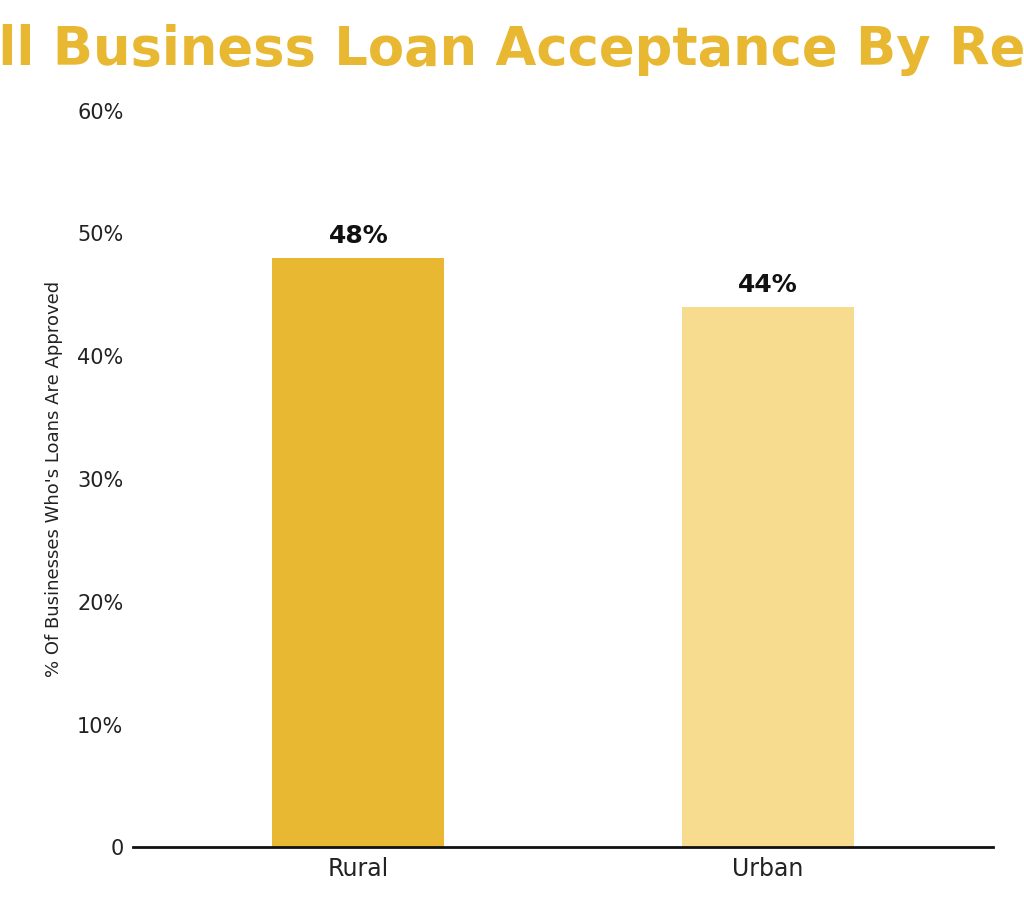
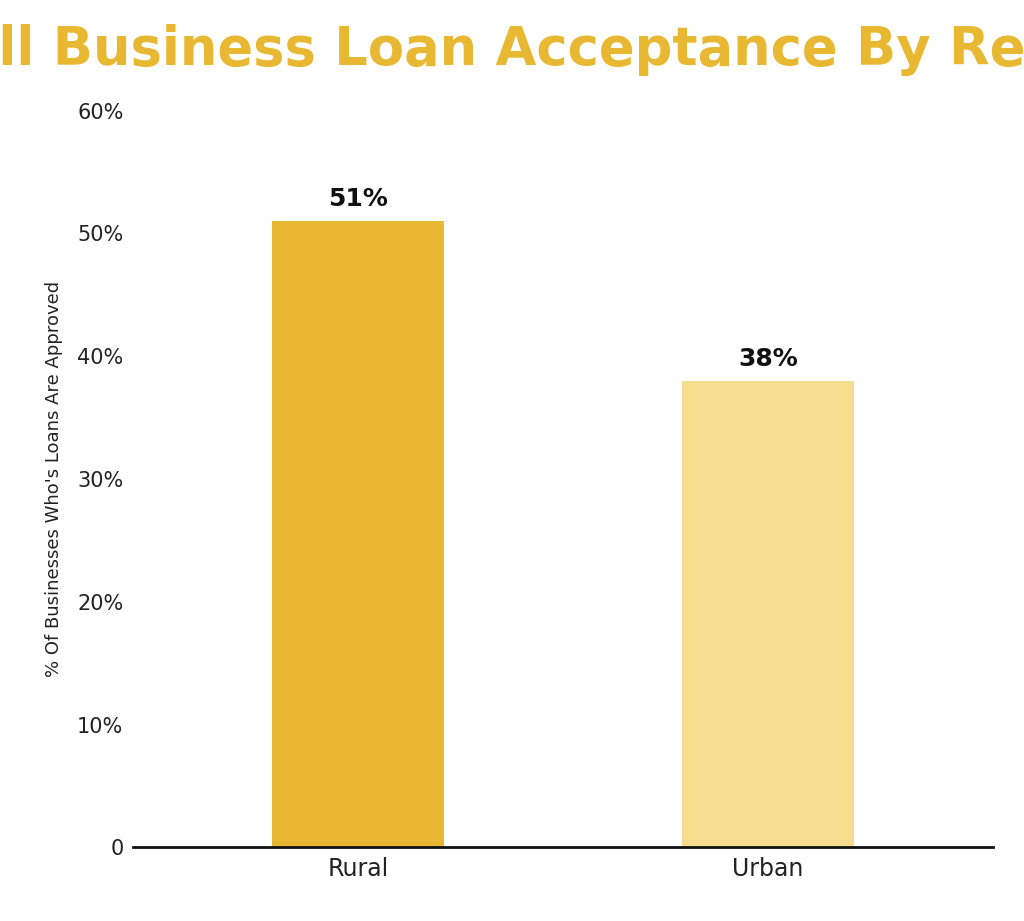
Rural: 48% -> 51%
Urban: 44% -> 38%
